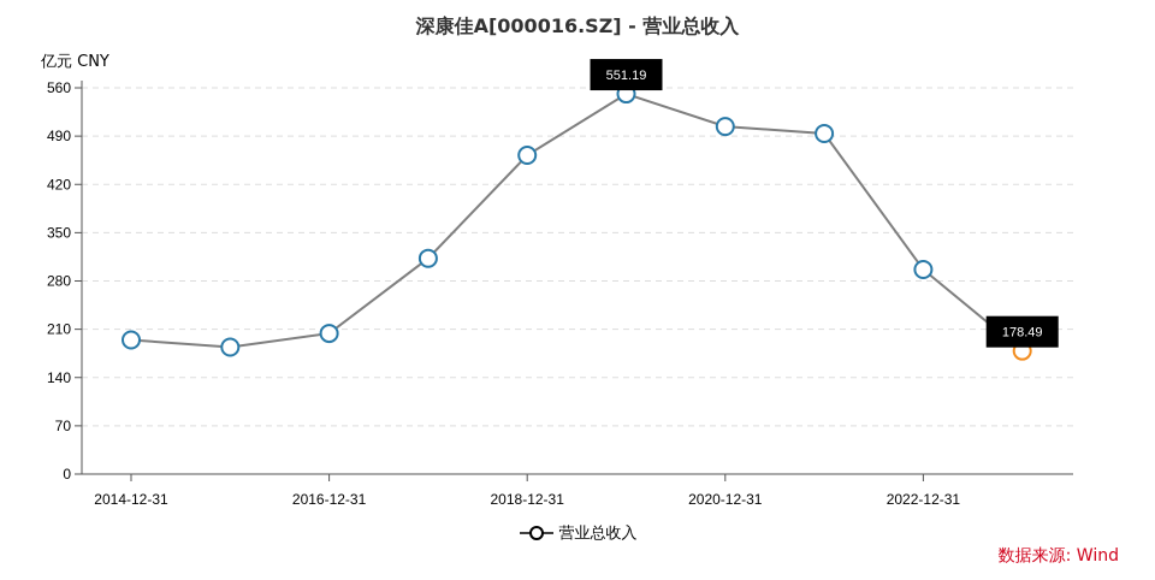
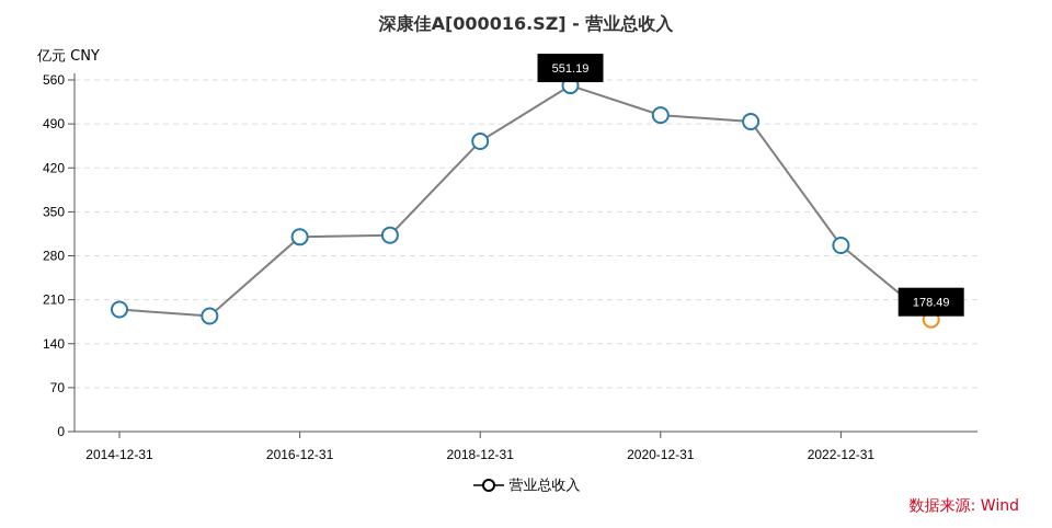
2016-12-31: 200 -> 310
